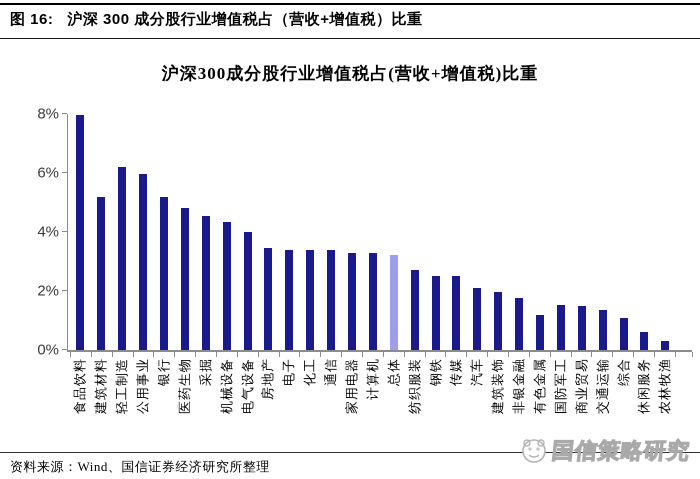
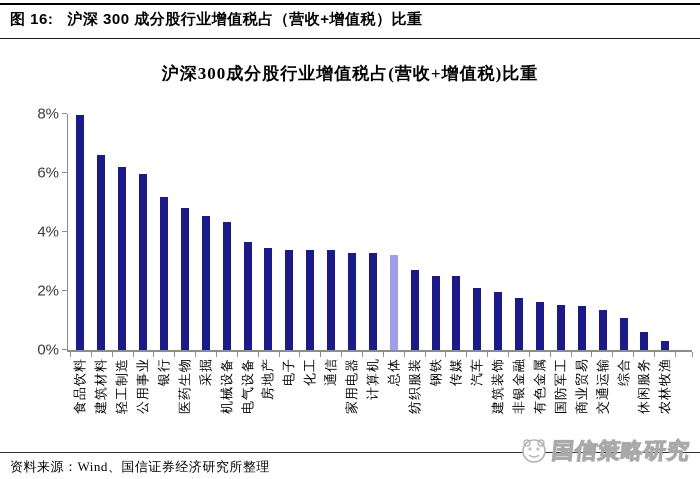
建筑材料: 5.2% -> 6.6%
电气设备: 4.0% -> 3.6%
有色金属: 1.2% -> 1.6%
